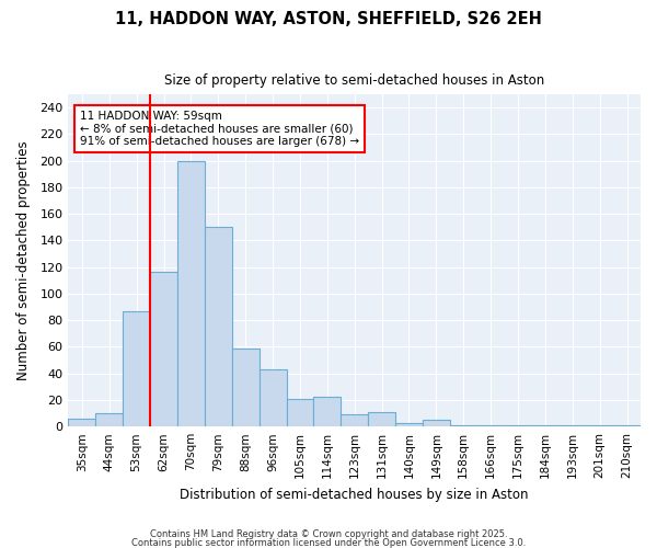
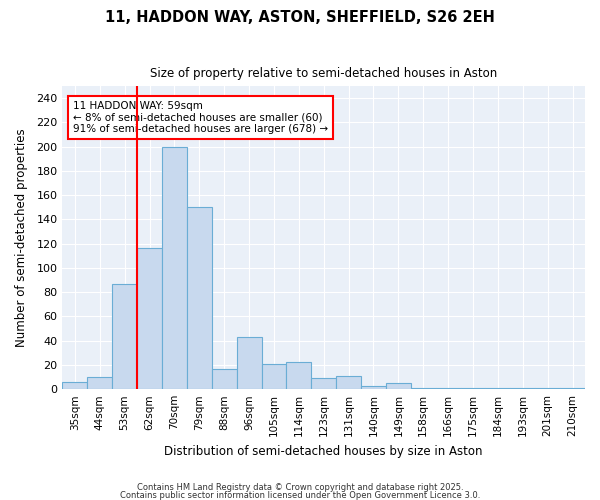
88sqm: 59 -> 17
